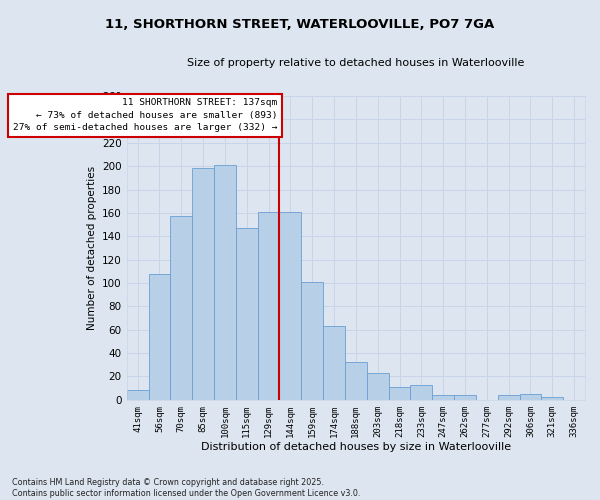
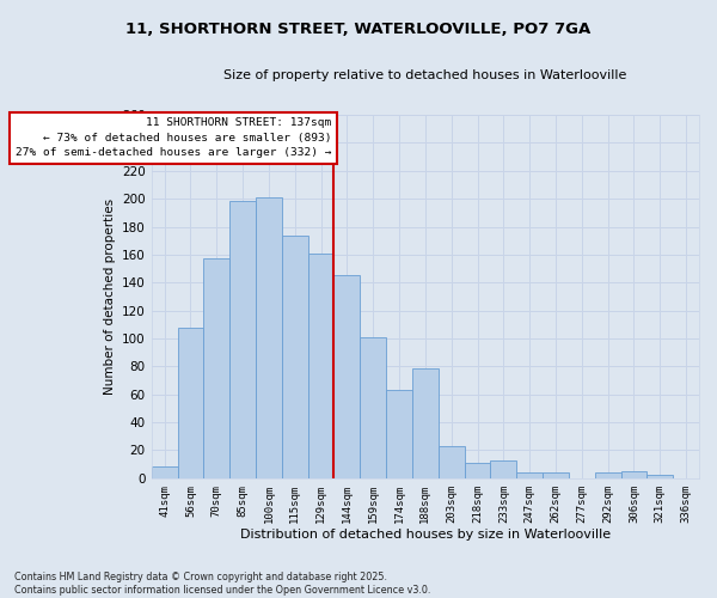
115sqm: 147 -> 174
144sqm: 161 -> 145
188sqm: 32 -> 79
